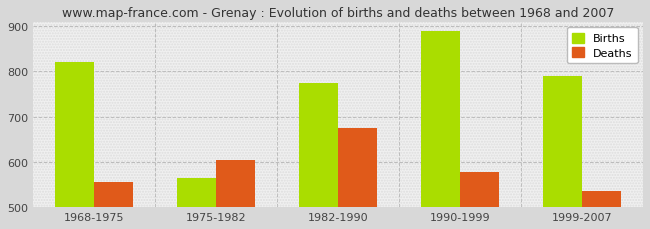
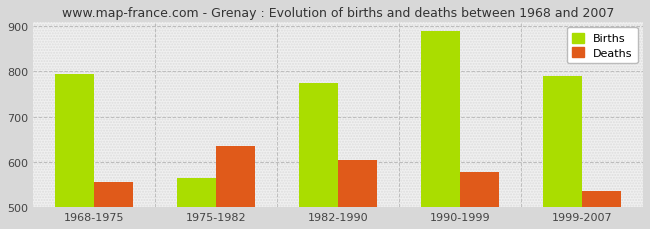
Births/1968-1975: 820 -> 795
Deaths/1975-1982: 605 -> 635
Deaths/1982-1990: 675 -> 605
